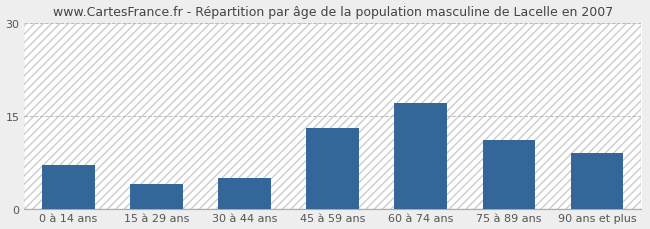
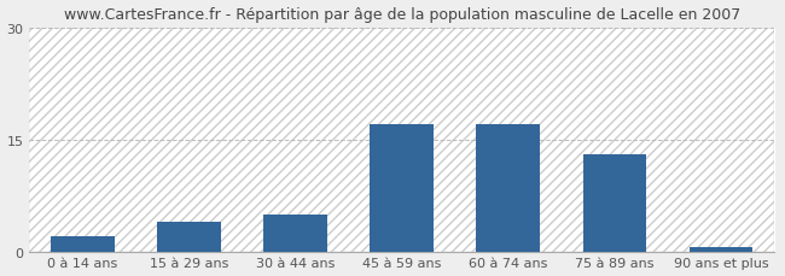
0 à 14 ans: 7.0 -> 2.0
45 à 59 ans: 13.0 -> 17.0
75 à 89 ans: 11.0 -> 13.0
90 ans et plus: 9.0 -> 0.5
